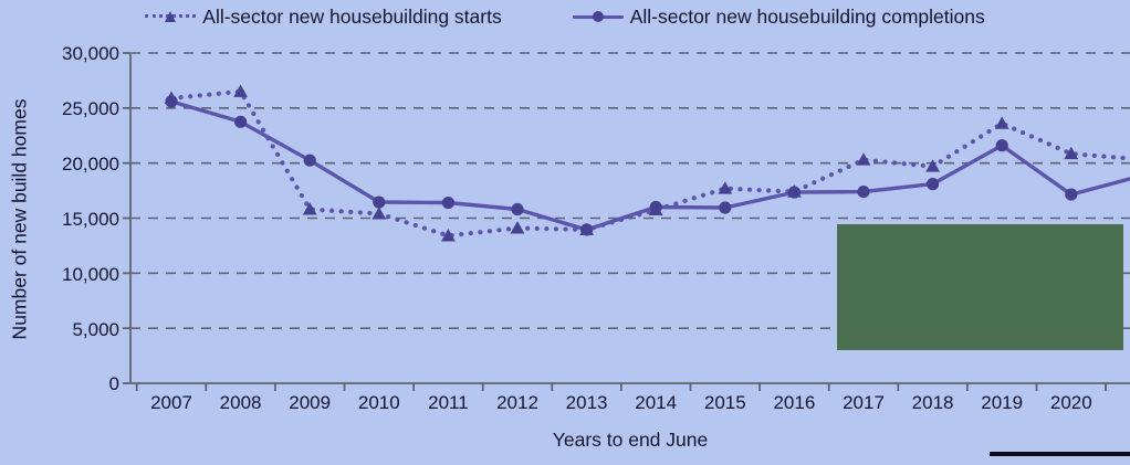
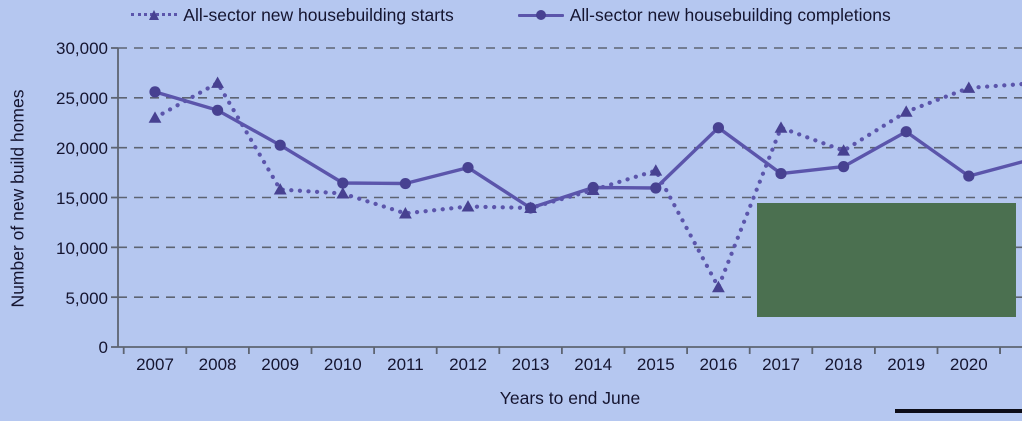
All-sector new housebuilding starts/2007: 26000 -> 23000
All-sector new housebuilding completions/2012: 16000 -> 18000
All-sector new housebuilding starts/2016: 17000 -> 6000
All-sector new housebuilding completions/2016: 17000 -> 22000
All-sector new housebuilding starts/2017: 20000 -> 22000
All-sector new housebuilding starts/2020: 21000 -> 26000
